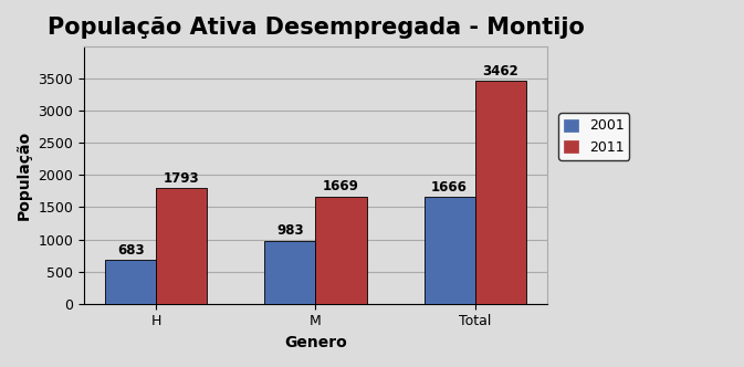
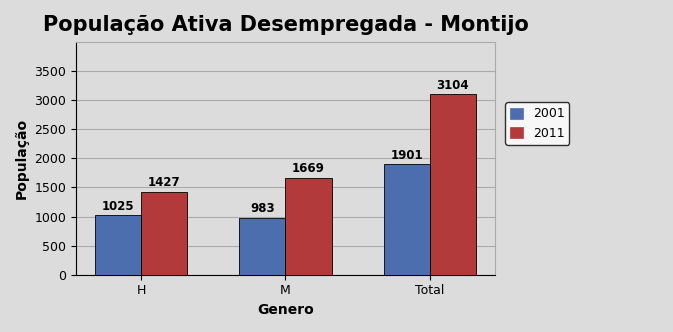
2001/H: 683 -> 1025
2011/H: 1793 -> 1427
2001/Total: 1666 -> 1901
2011/Total: 3462 -> 3104
